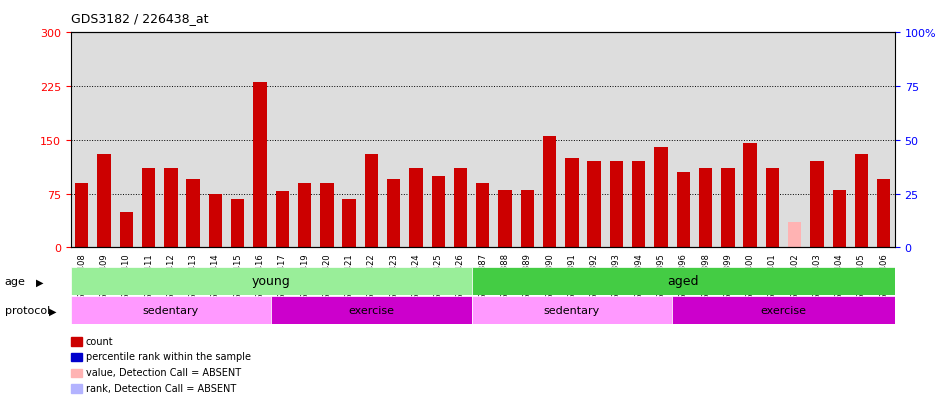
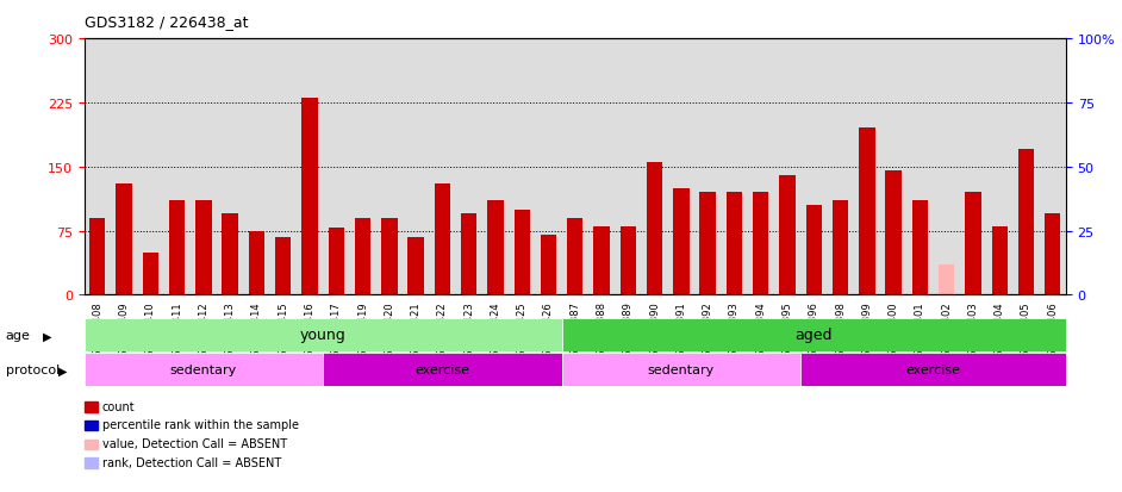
GSM230426: 110 -> 70
GSM230399: 110 -> 196
GSM230405: 130 -> 170
